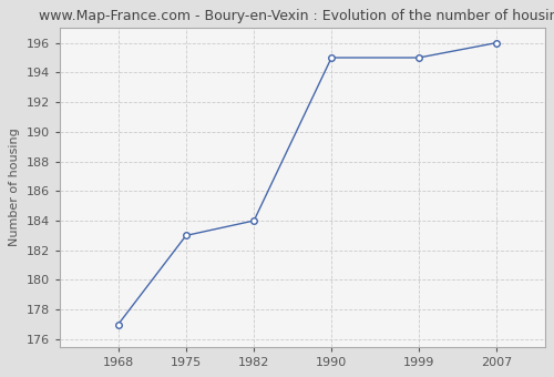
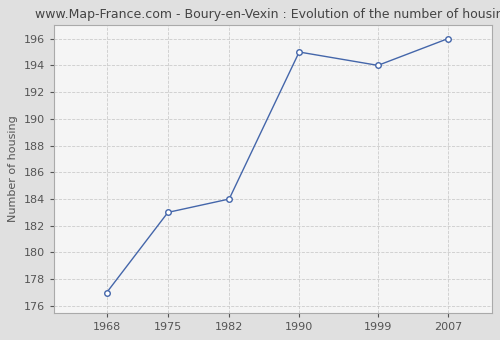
1999: 195 -> 194
